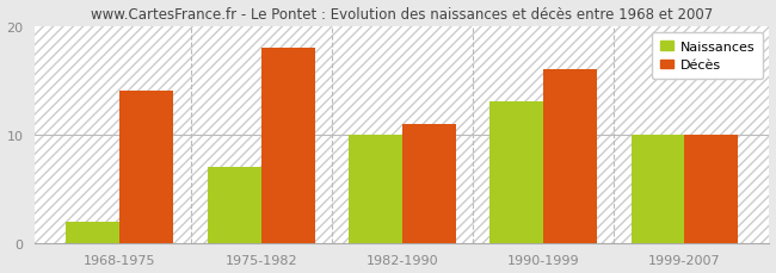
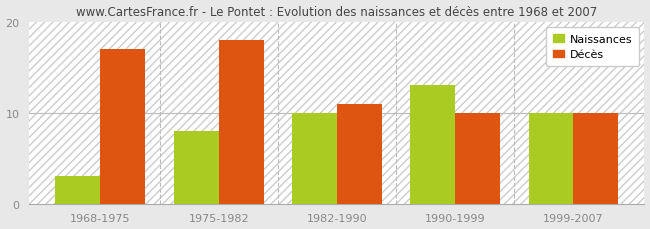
Naissances/1968-1975: 2 -> 3
Décès/1968-1975: 14 -> 17
Naissances/1975-1982: 7 -> 8
Décès/1990-1999: 16 -> 10
